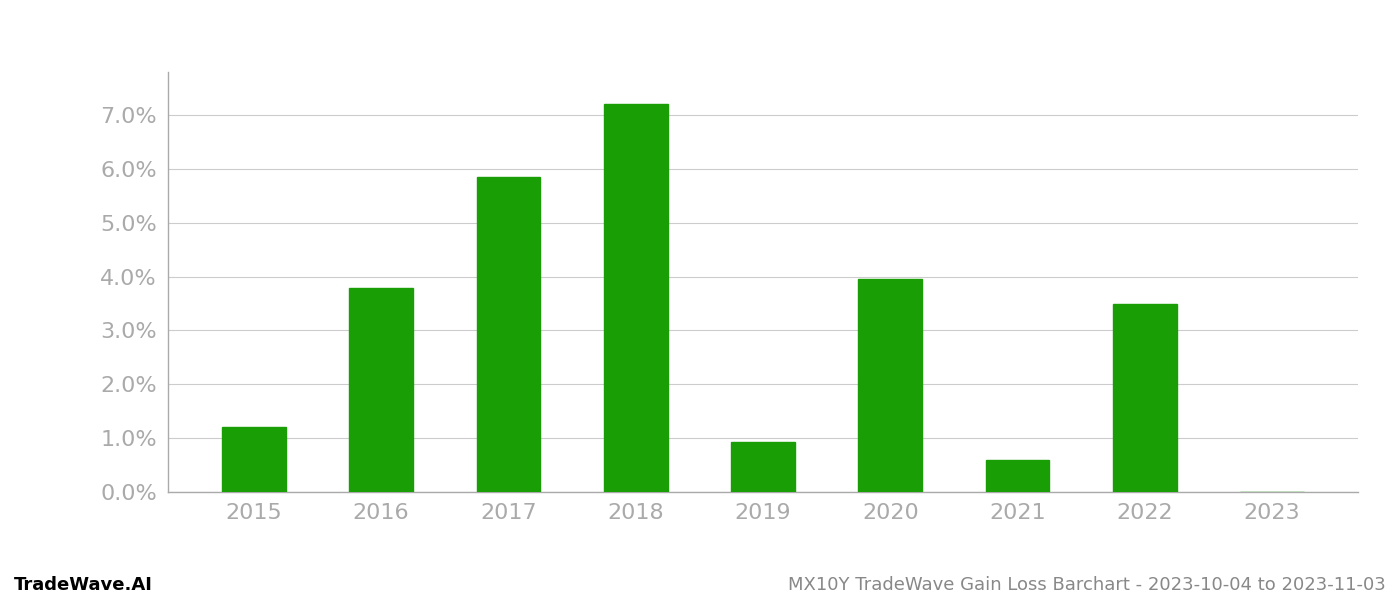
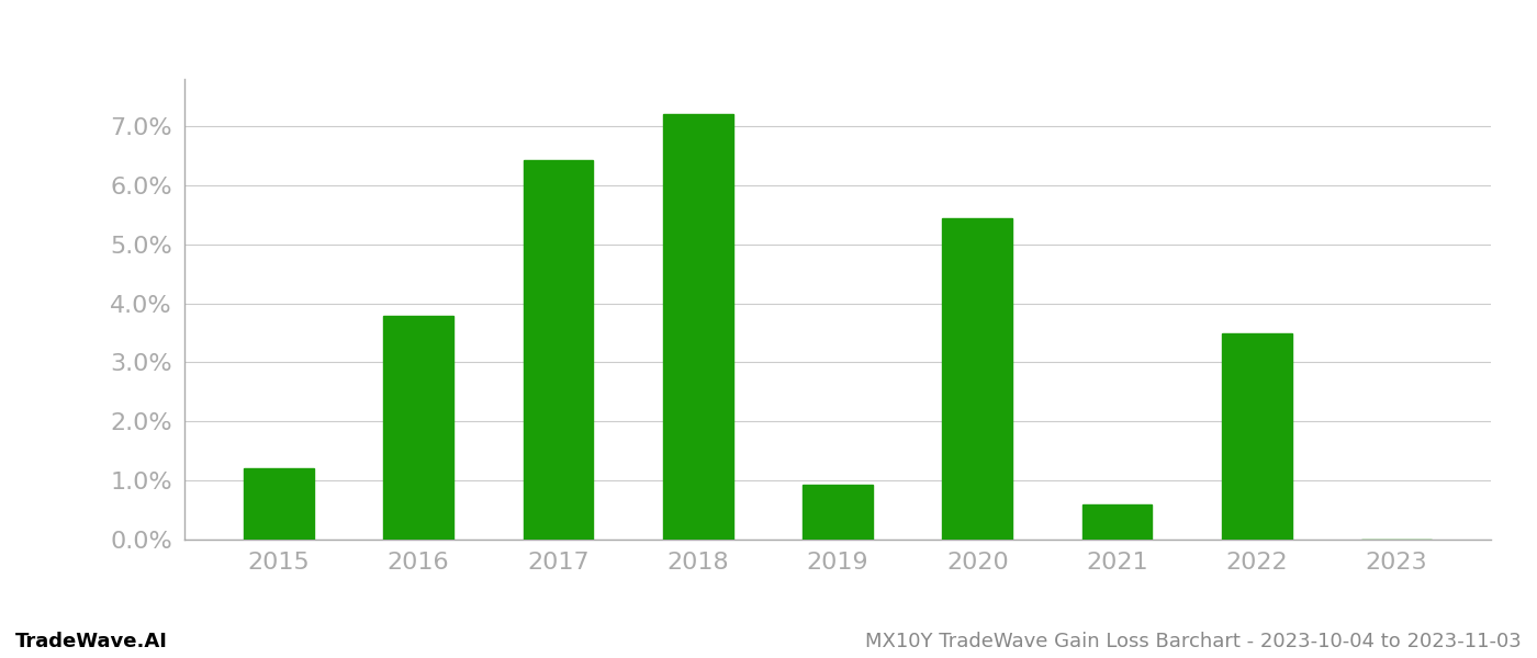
2017: 5.85% -> 6.42%
2020: 3.95% -> 5.44%
